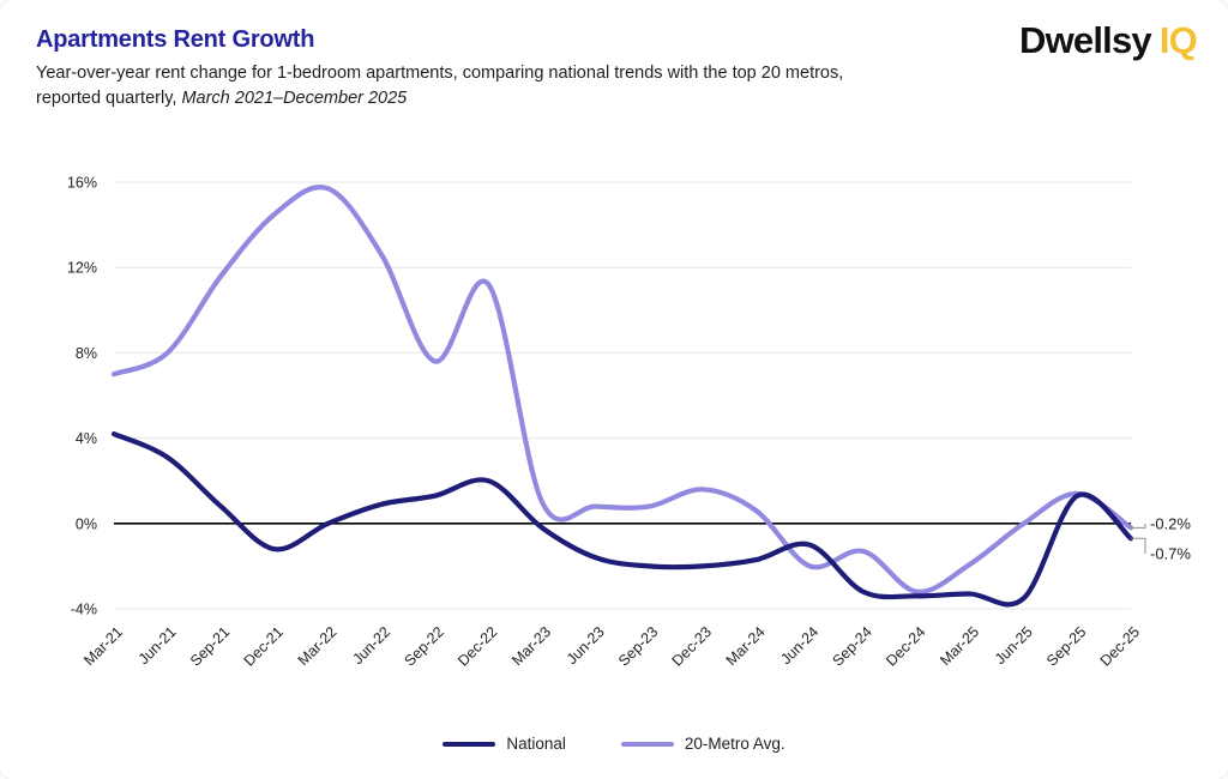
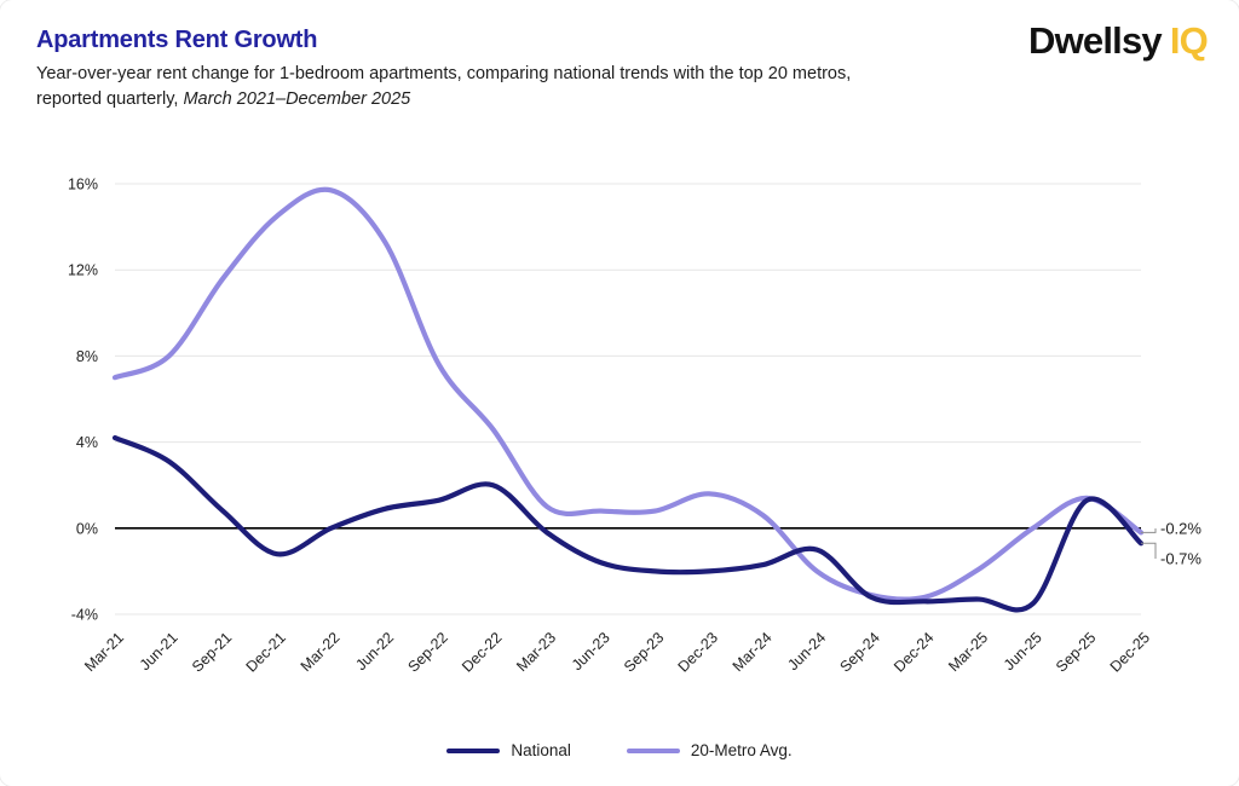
20-Metro Avg./Jun-22: 12.6% -> 13.3%
20-Metro Avg./Dec-22: 11.2% -> 4.6%
20-Metro Avg./Sep-24: -1.3% -> -3.1%
